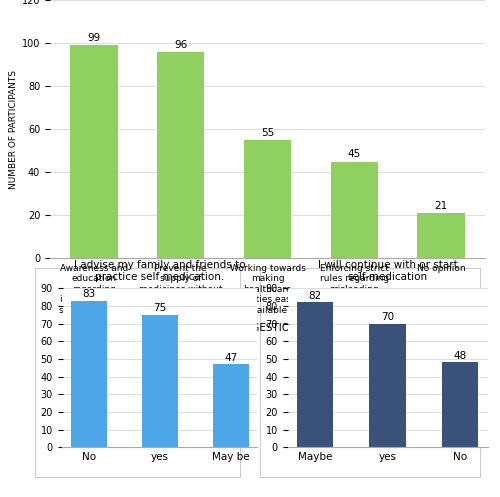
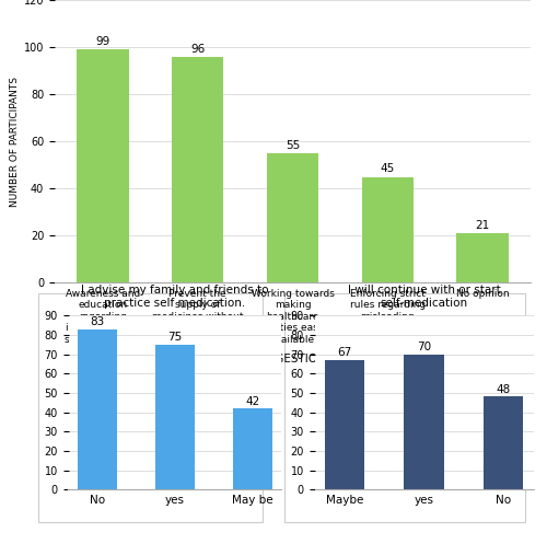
May be: 47 -> 42
Maybe: 82 -> 67
